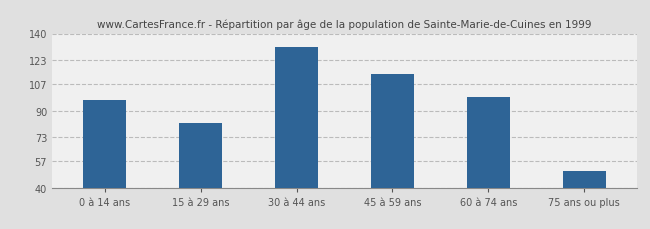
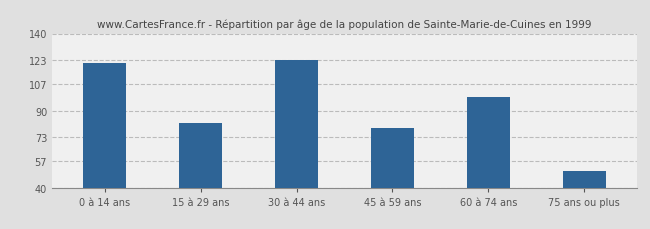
0 à 14 ans: 97 -> 121
30 à 44 ans: 131 -> 123
45 à 59 ans: 114 -> 79
